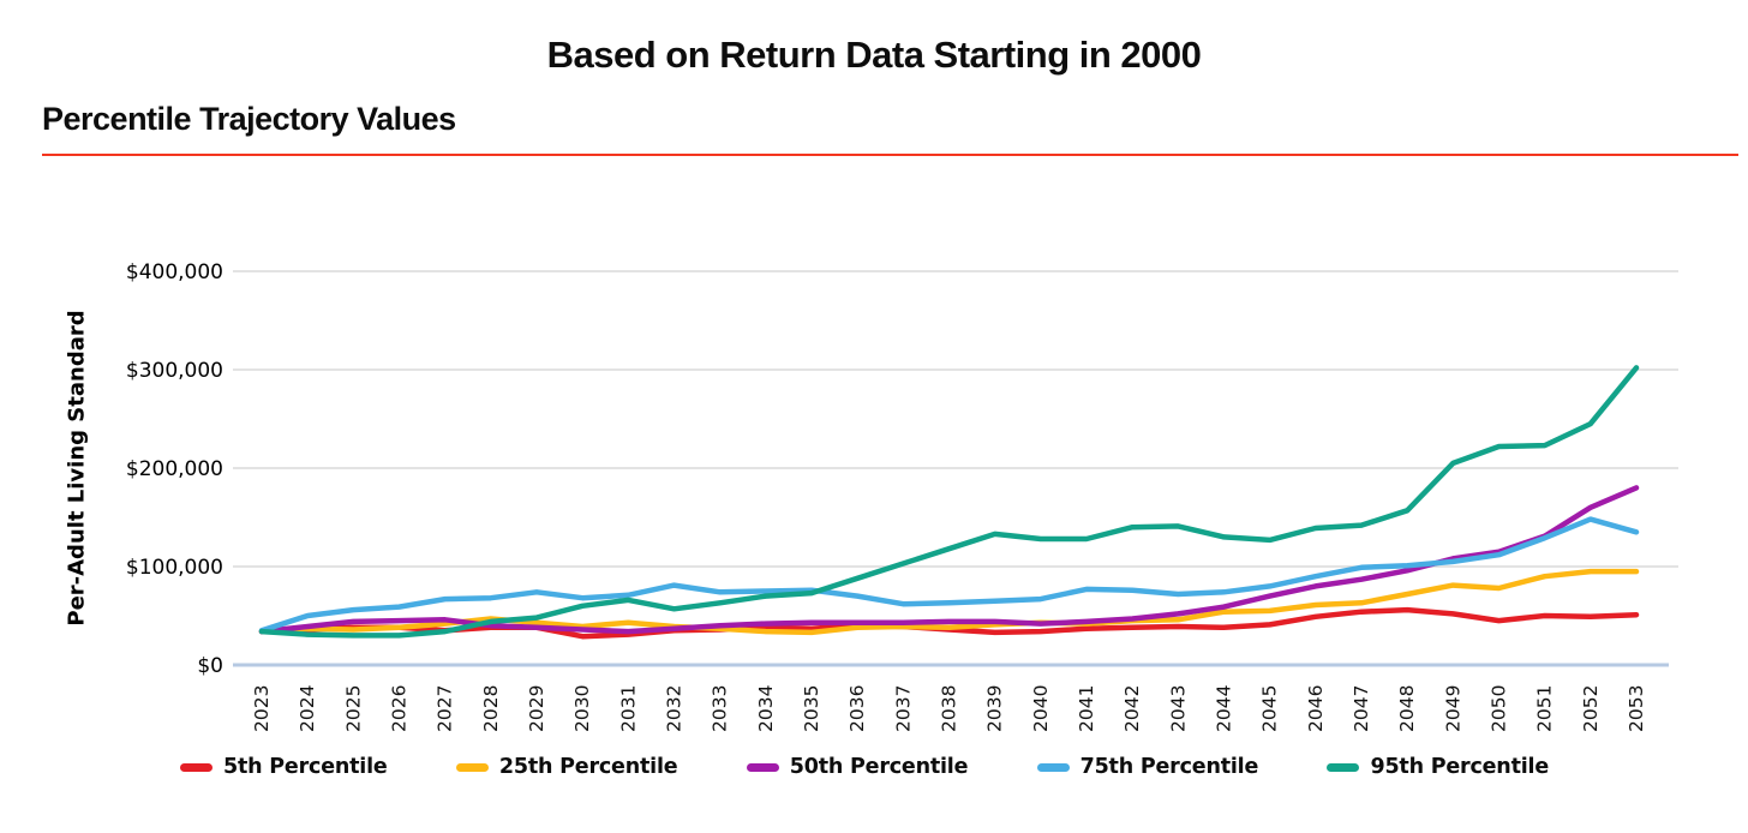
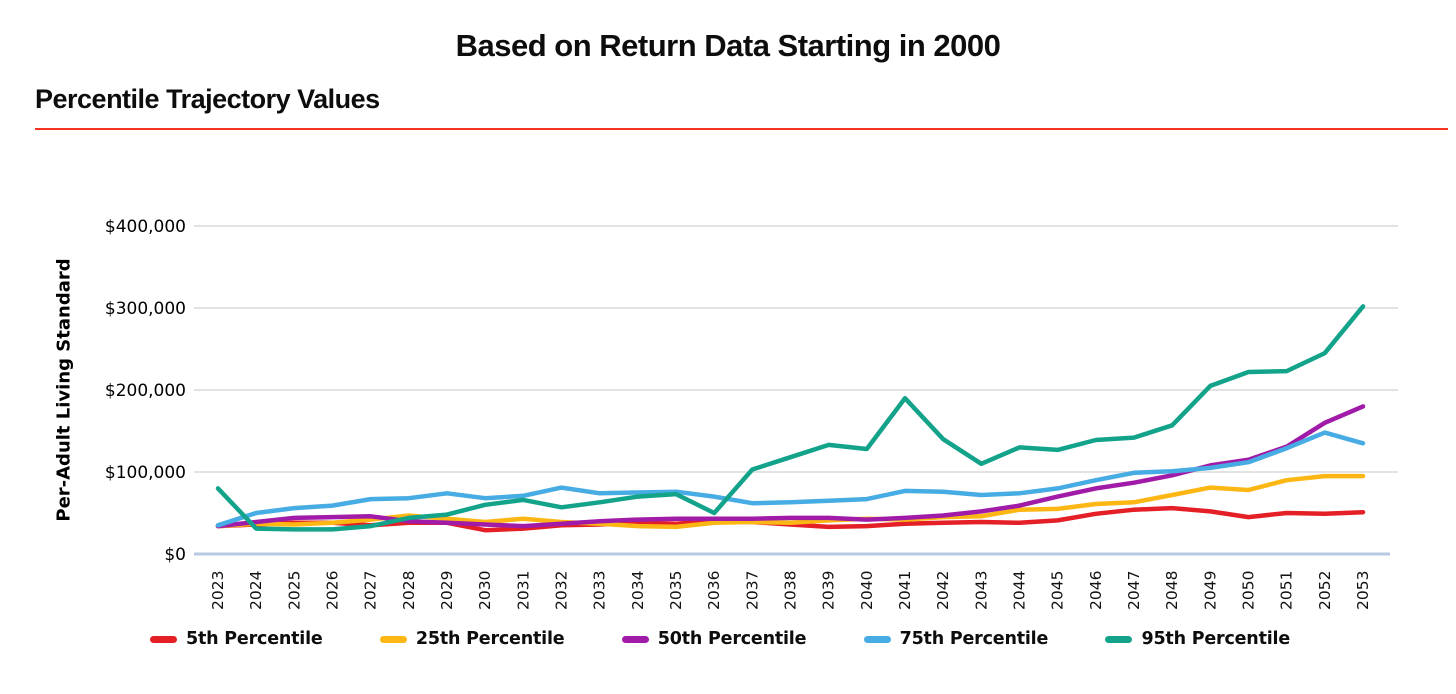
95th Percentile/2023: $30000 -> $80000
95th Percentile/2036: $90000 -> $50000
95th Percentile/2041: $130000 -> $190000
95th Percentile/2043: $140000 -> $110000
